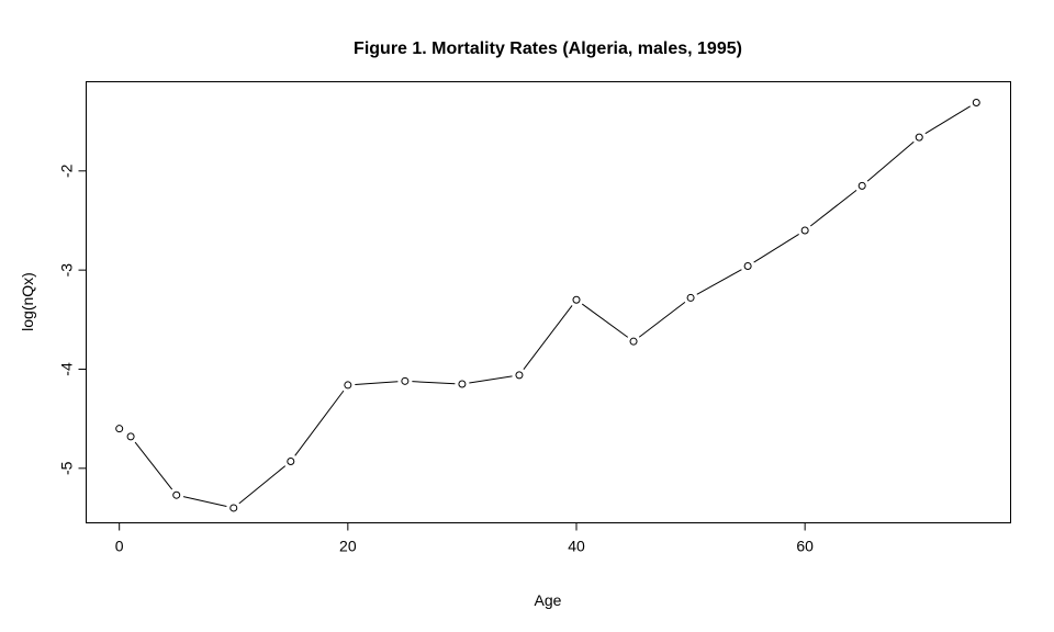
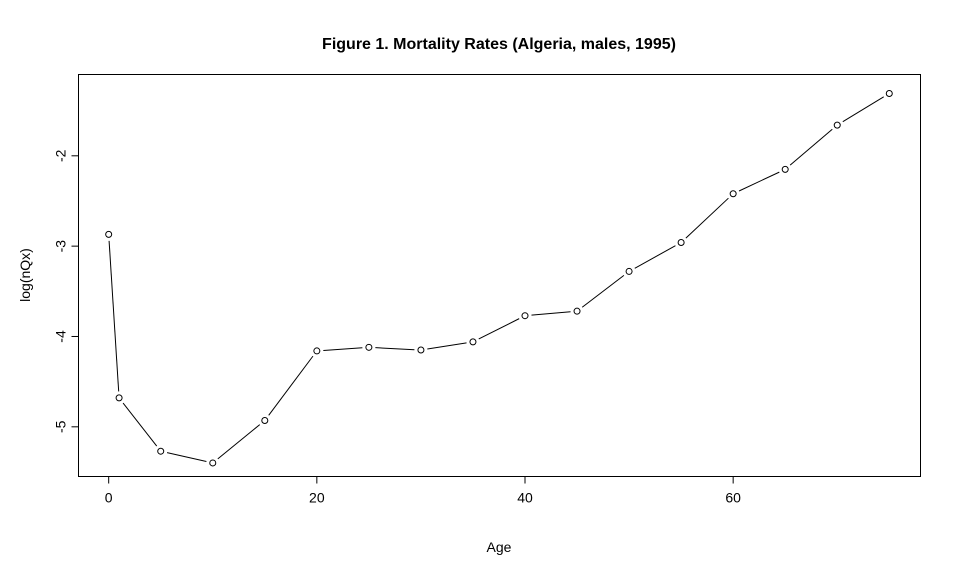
0: -4.6 -> -2.9
40: -3.3 -> -3.8
60: -2.6 -> -2.4
